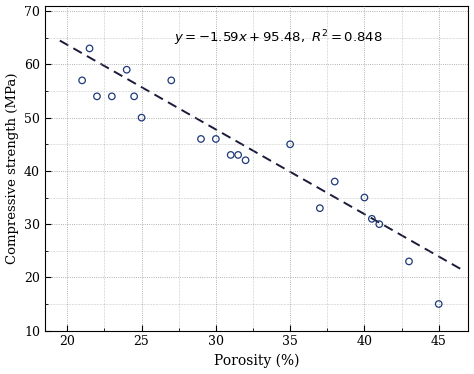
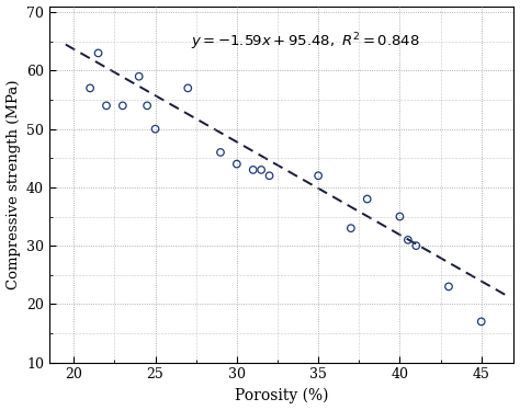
30: 46 -> 44
35: 45 -> 42
45: 15 -> 17
